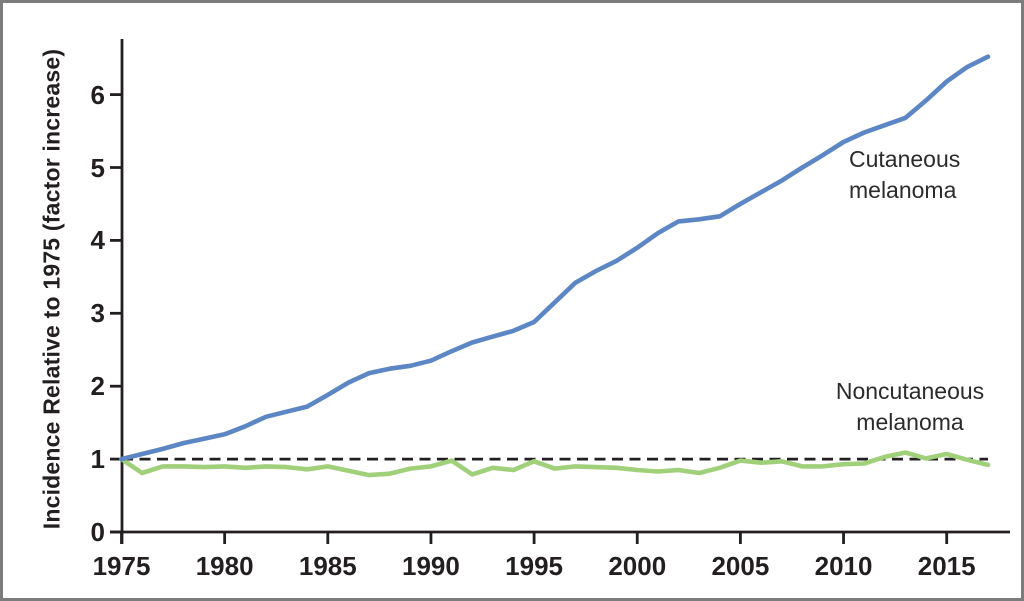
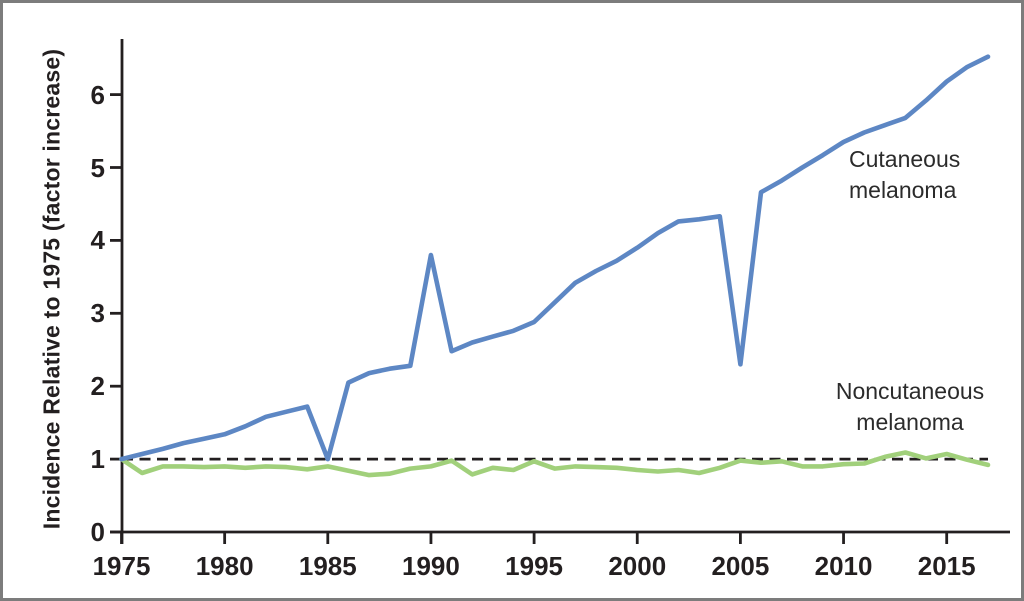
Cutaneous melanoma/1985: 1.9 -> 1.0
Cutaneous melanoma/1990: 2.4 -> 3.8
Cutaneous melanoma/2005: 4.5 -> 2.3
